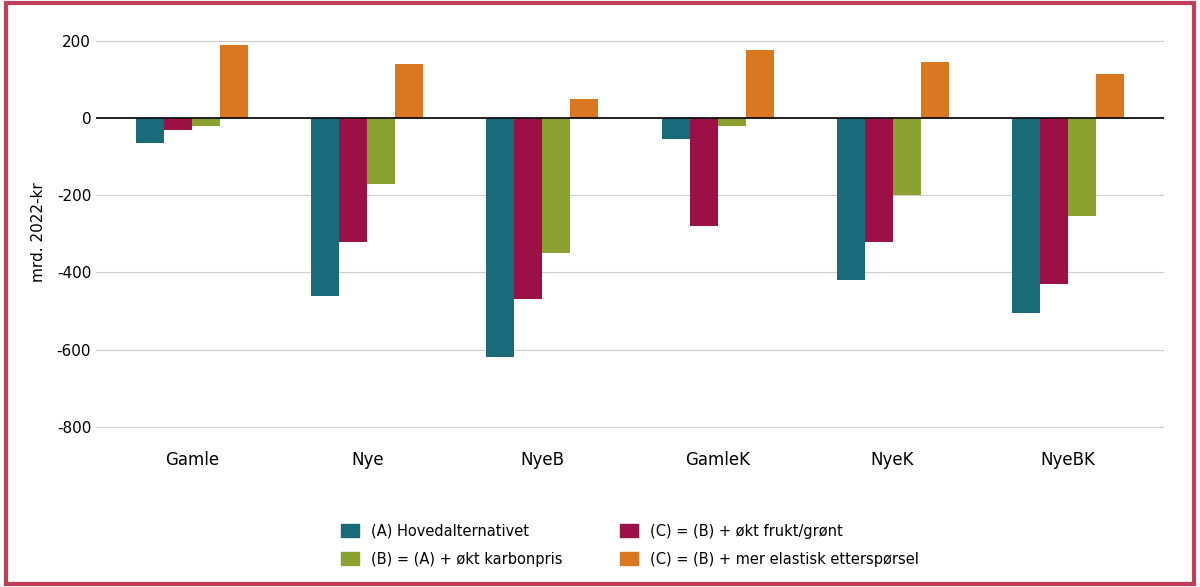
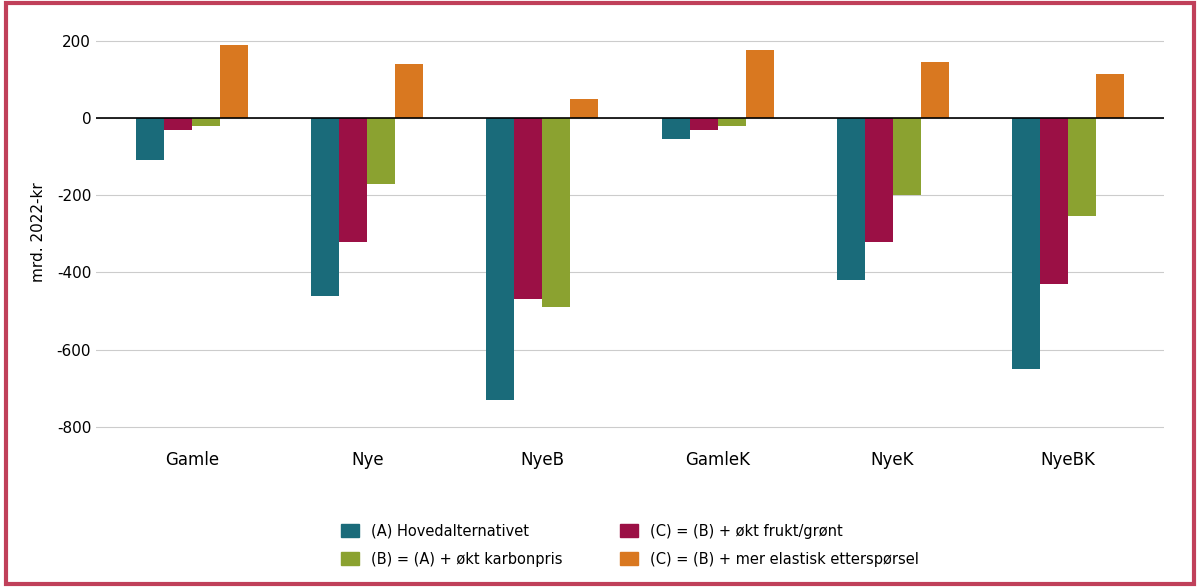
(A) Hovedalternativet/Gamle: -65 -> -110
(A) Hovedalternativet/NyeB: -620 -> -730
(B) = (A) + økt karbonpris/NyeB: -350 -> -490
(C) = (B) + økt frukt/grønt/GamleK: -280 -> -30
(A) Hovedalternativet/NyeBK: -505 -> -650
